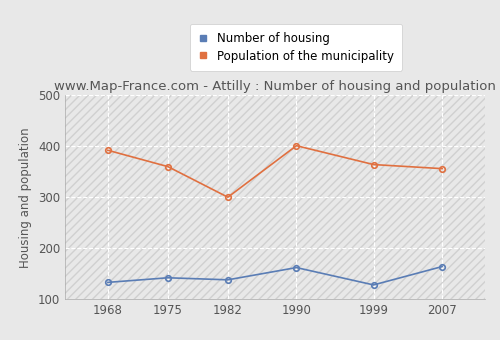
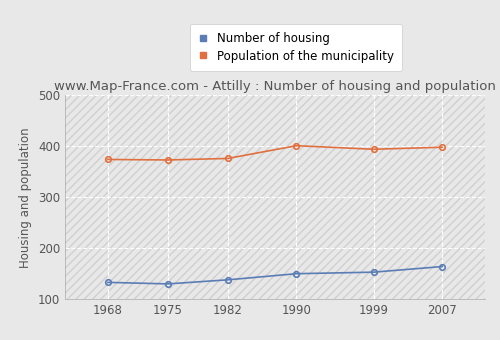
Population of the municipality/1968: 392 -> 374
Number of housing/1975: 142 -> 130
Population of the municipality/1975: 360 -> 373
Population of the municipality/1982: 300 -> 376
Number of housing/1990: 162 -> 150
Number of housing/1999: 128 -> 153
Population of the municipality/1999: 364 -> 394
Population of the municipality/2007: 356 -> 398
